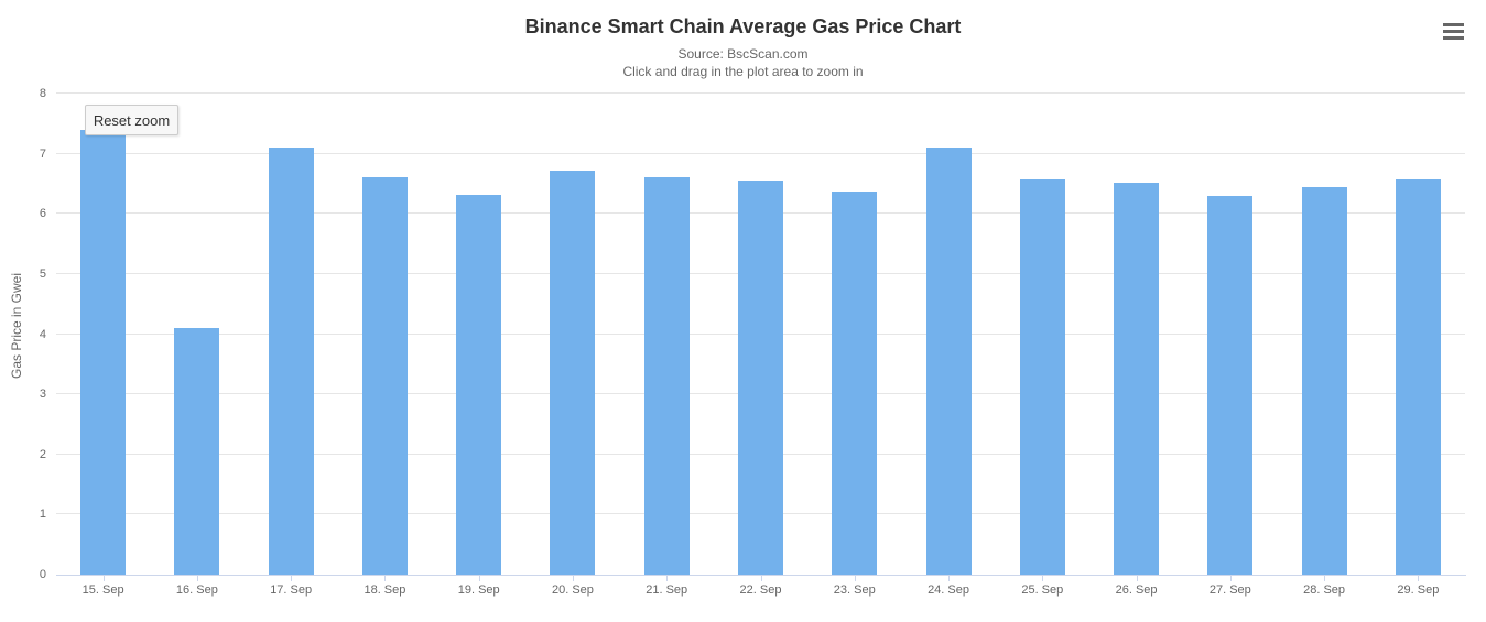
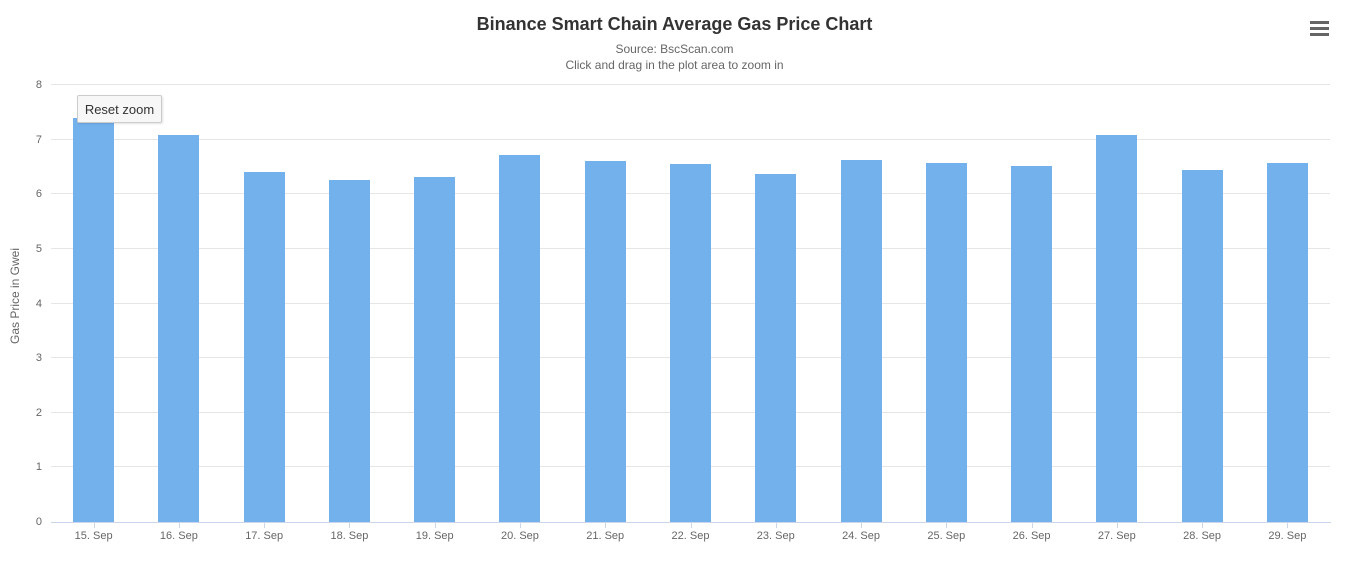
16. Sep: 4.1 -> 7.1
17. Sep: 7.1 -> 6.4
18. Sep: 6.6 -> 6.3
24. Sep: 7.1 -> 6.6
27. Sep: 6.3 -> 7.1
